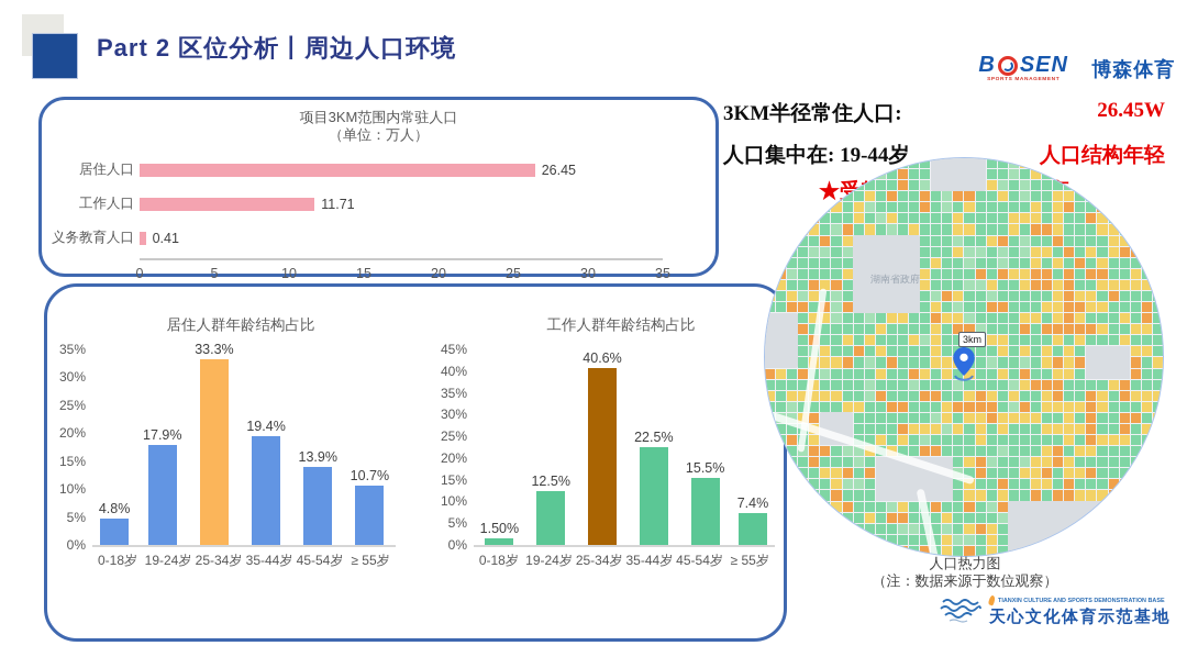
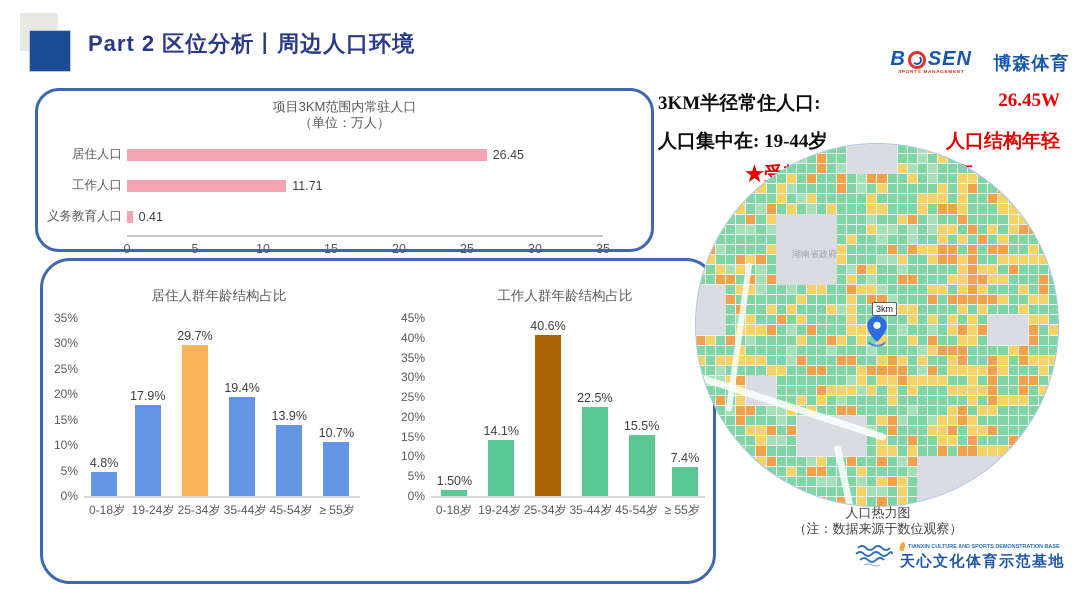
居住人群年龄结构占比/25-34岁: 33.3% -> 29.7%
工作人群年龄结构占比/19-24岁: 12.5% -> 14.1%
